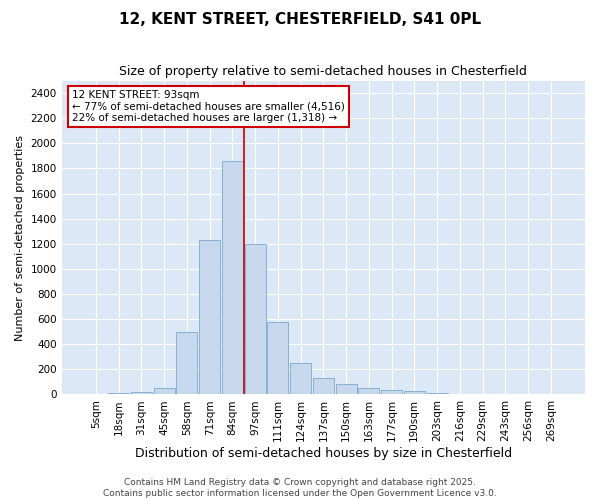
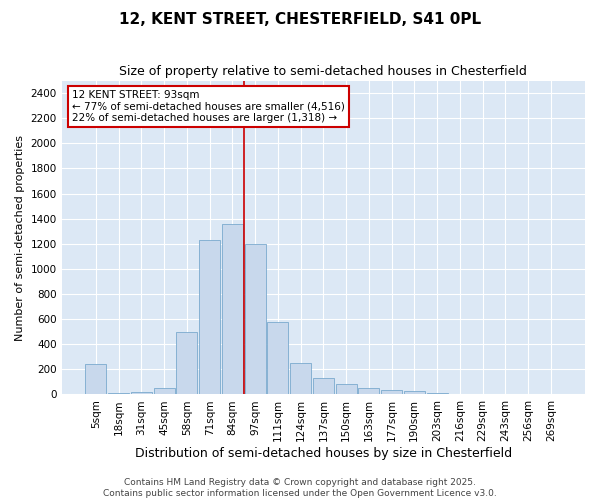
5sqm: 0 -> 240
84sqm: 1860 -> 1360
